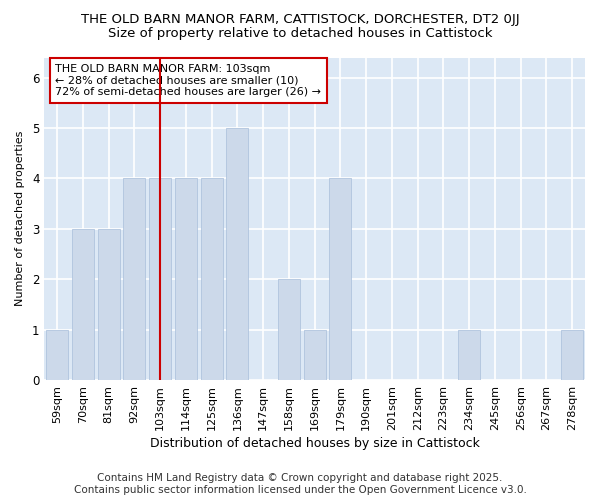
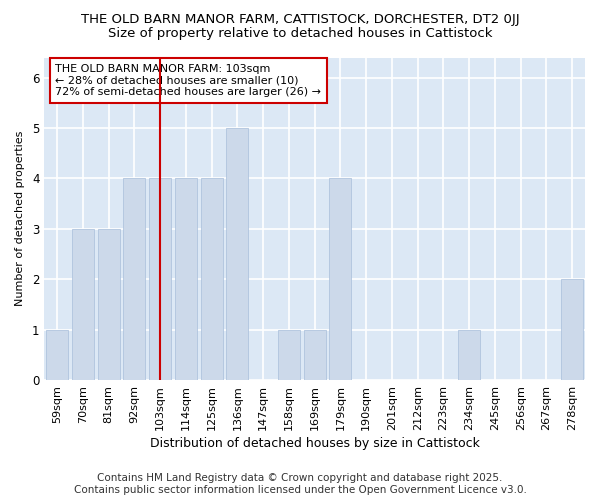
158sqm: 2 -> 1
278sqm: 1 -> 2
